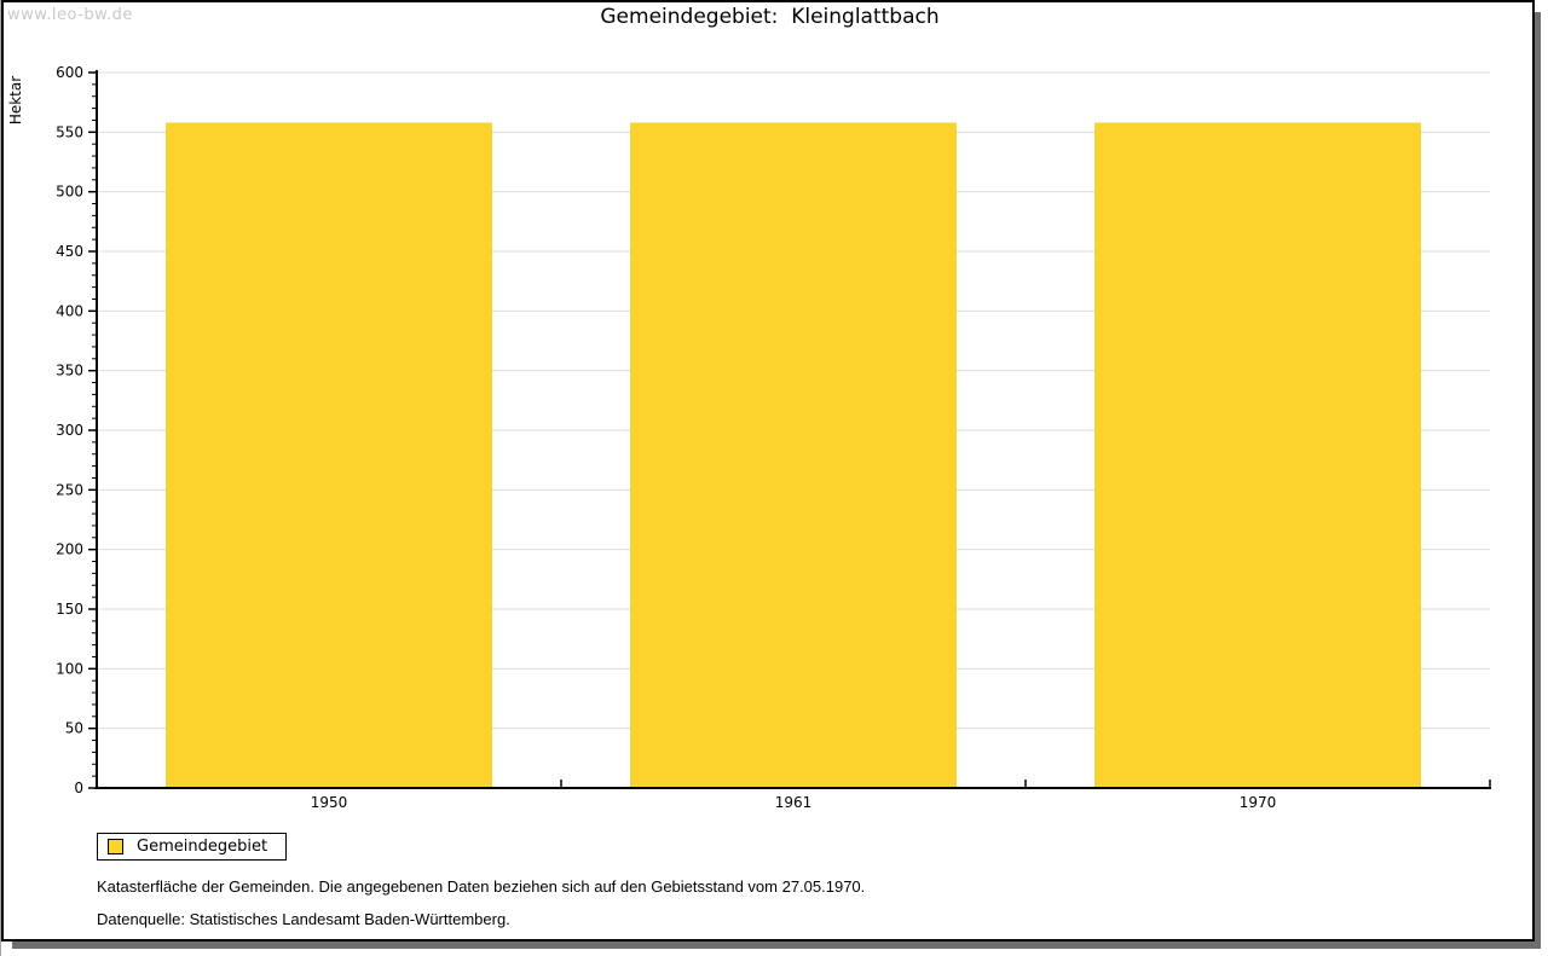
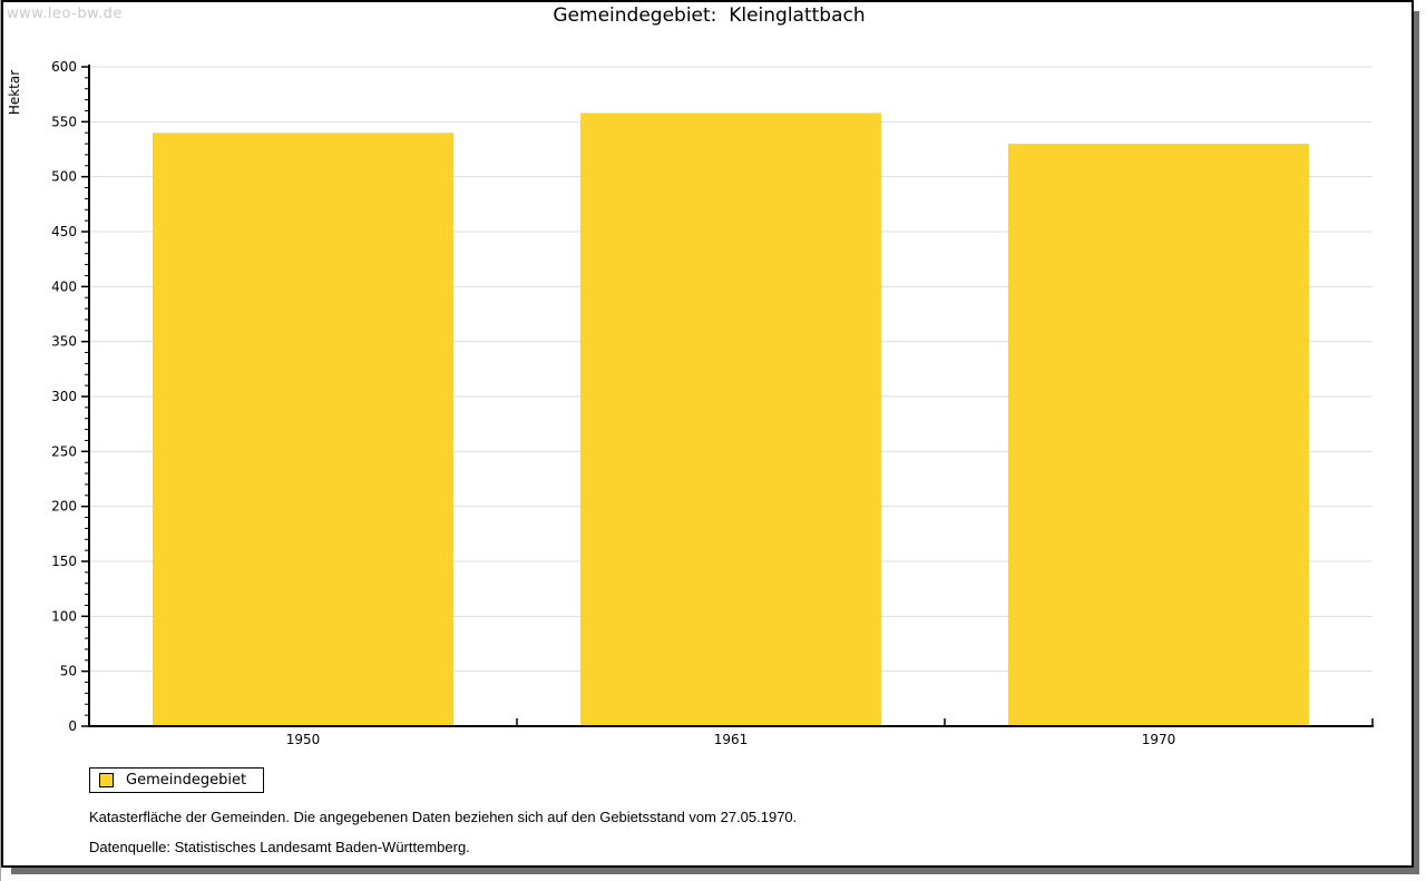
1950: 560 -> 540
1970: 560 -> 530
